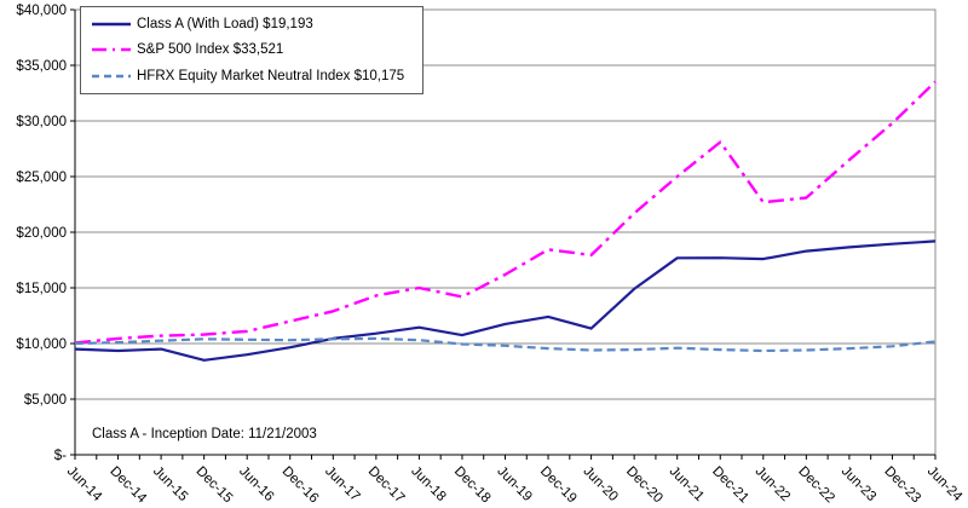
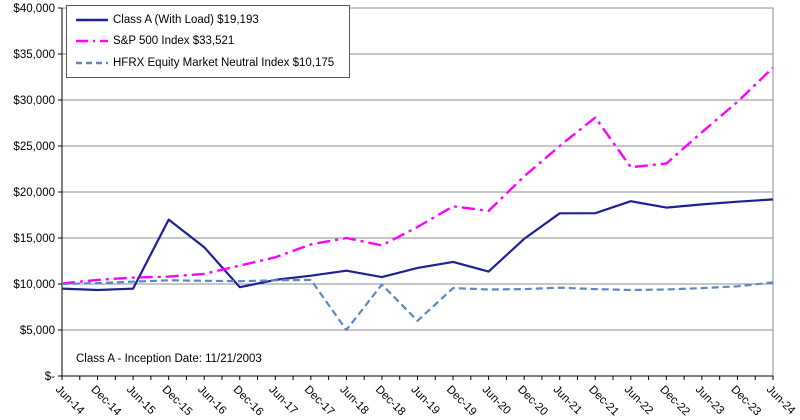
Class A (With Load) $19,193/Dec-15: $8000 -> $17000
Class A (With Load) $19,193/Jun-16: $9000 -> $14000
HFRX Equity Market Neutral Index $10,175/Jun-18: $10000 -> $5000
HFRX Equity Market Neutral Index $10,175/Jun-19: $10000 -> $6000
Class A (With Load) $19,193/Jun-22: $18000 -> $19000
